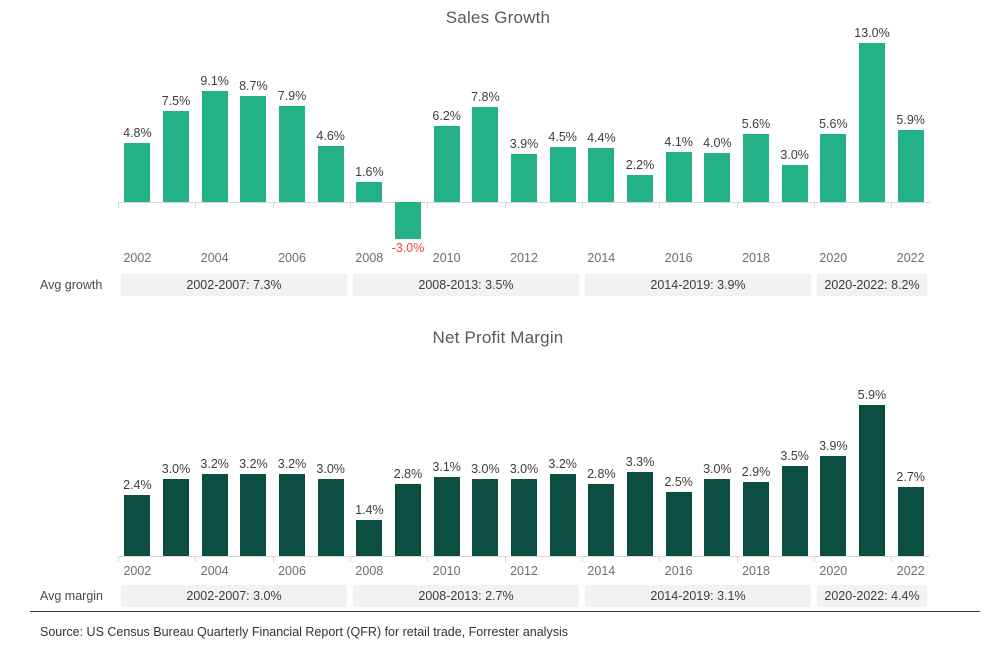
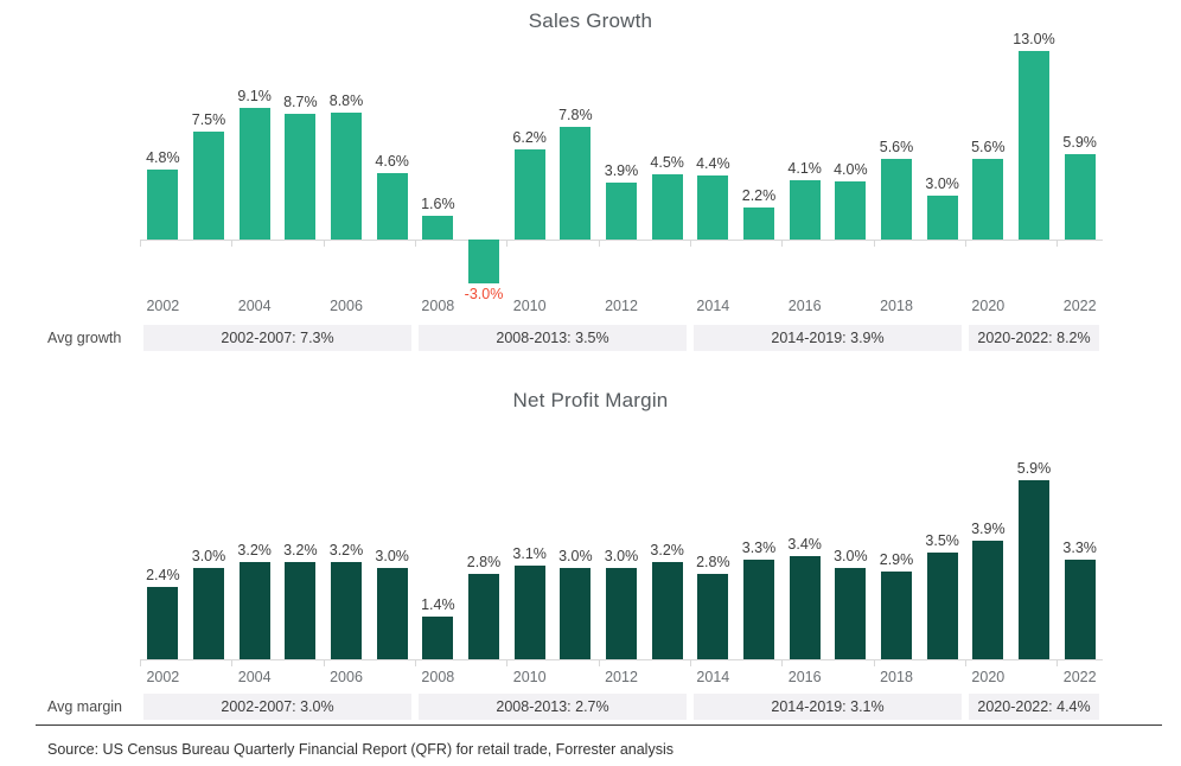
Sales Growth/2006: 7.9% -> 8.8%
Net Profit Margin/2016: 2.5% -> 3.4%
Net Profit Margin/2022: 2.7% -> 3.3%
